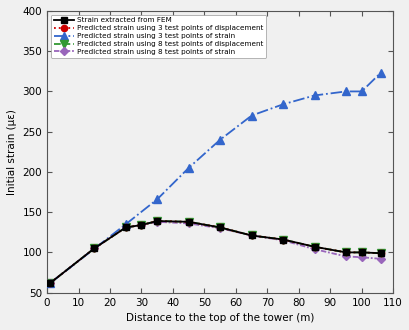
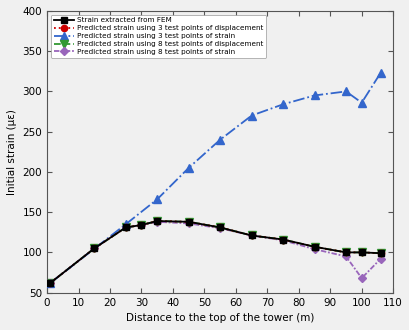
Predicted strain using 3 test points of strain/100: 300 -> 286
Predicted strain using 8 test points of strain/100: 94 -> 68
